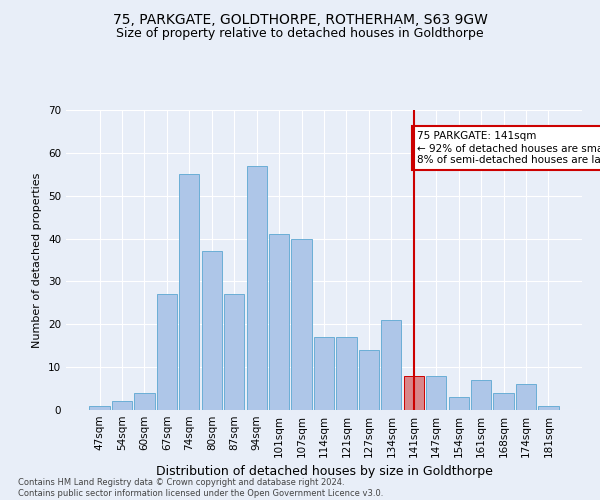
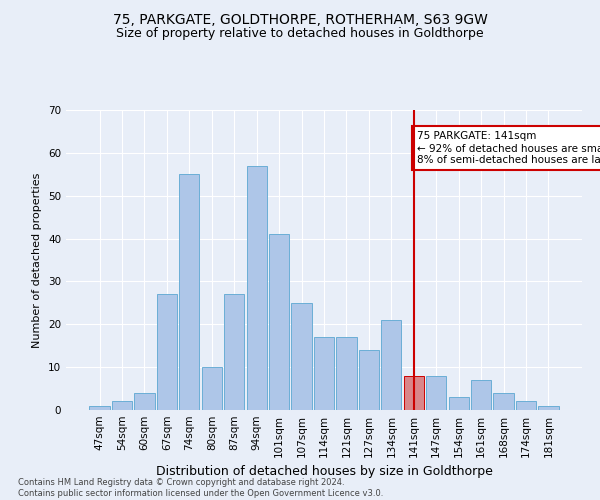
80sqm: 37 -> 10
107sqm: 40 -> 25
174sqm: 6 -> 2
